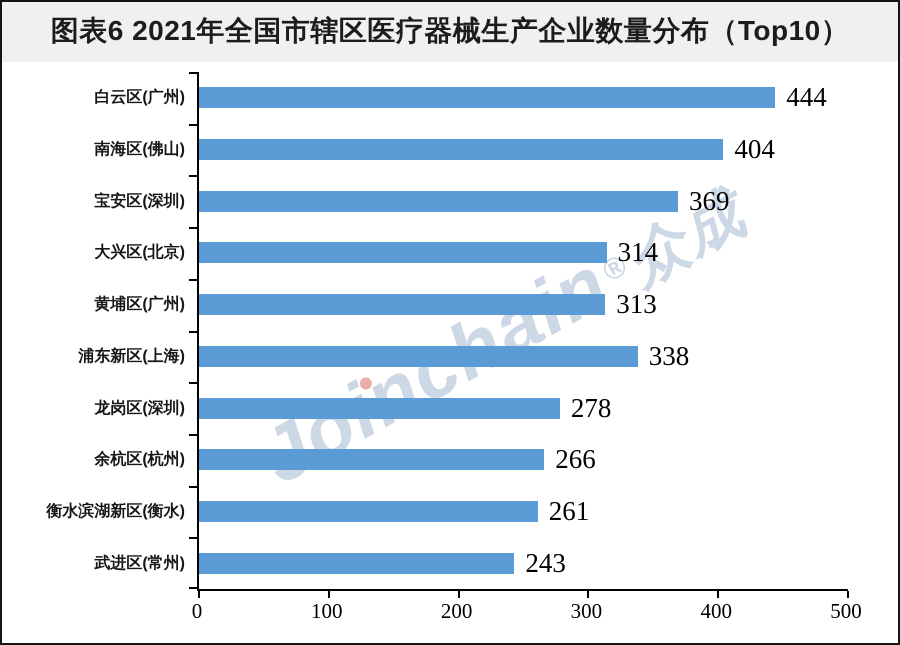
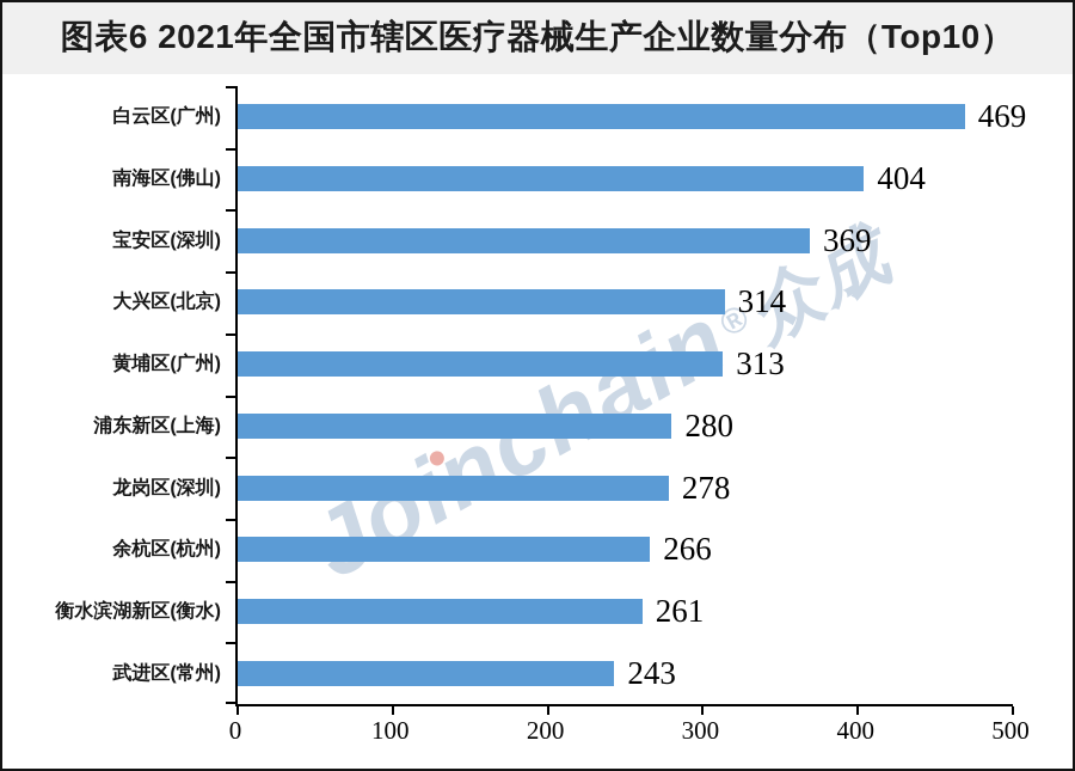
白云区(广州): 444 -> 469
浦东新区(上海): 338 -> 280
